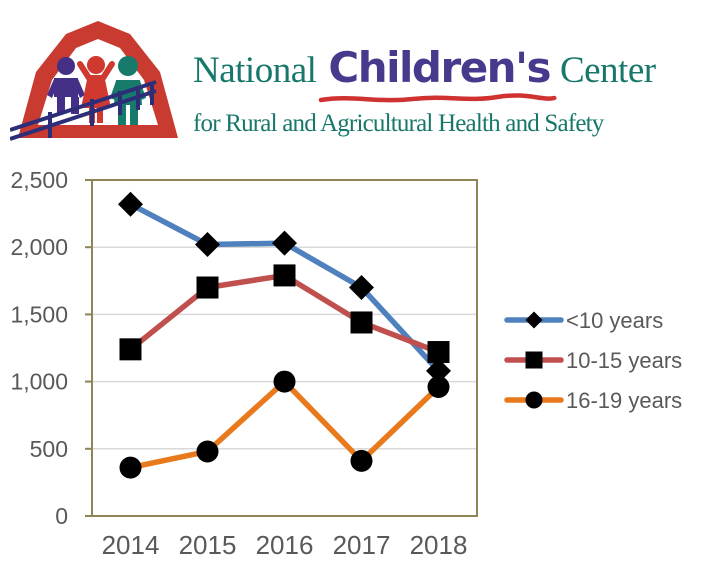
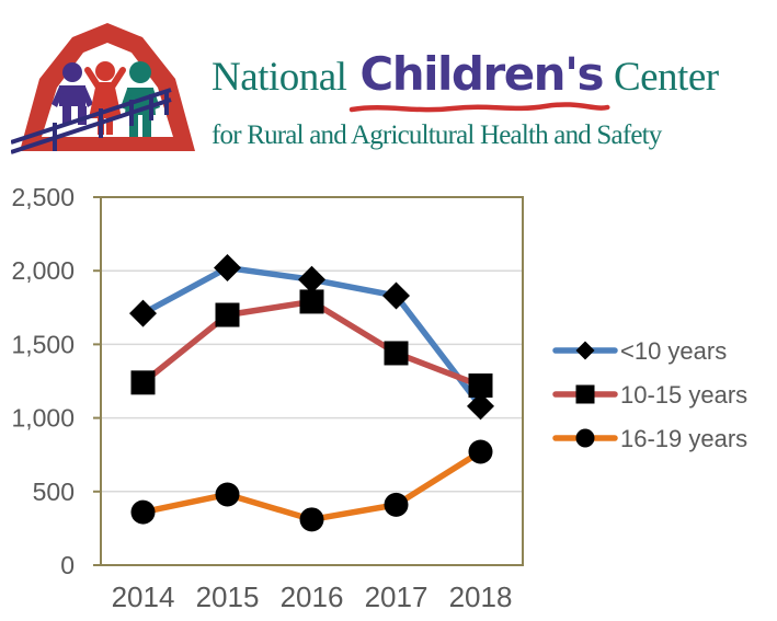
<10 years/2014: 2320 -> 1710
<10 years/2016: 2030 -> 1940
16-19 years/2016: 1000 -> 310
<10 years/2017: 1700 -> 1830
16-19 years/2018: 960 -> 770
